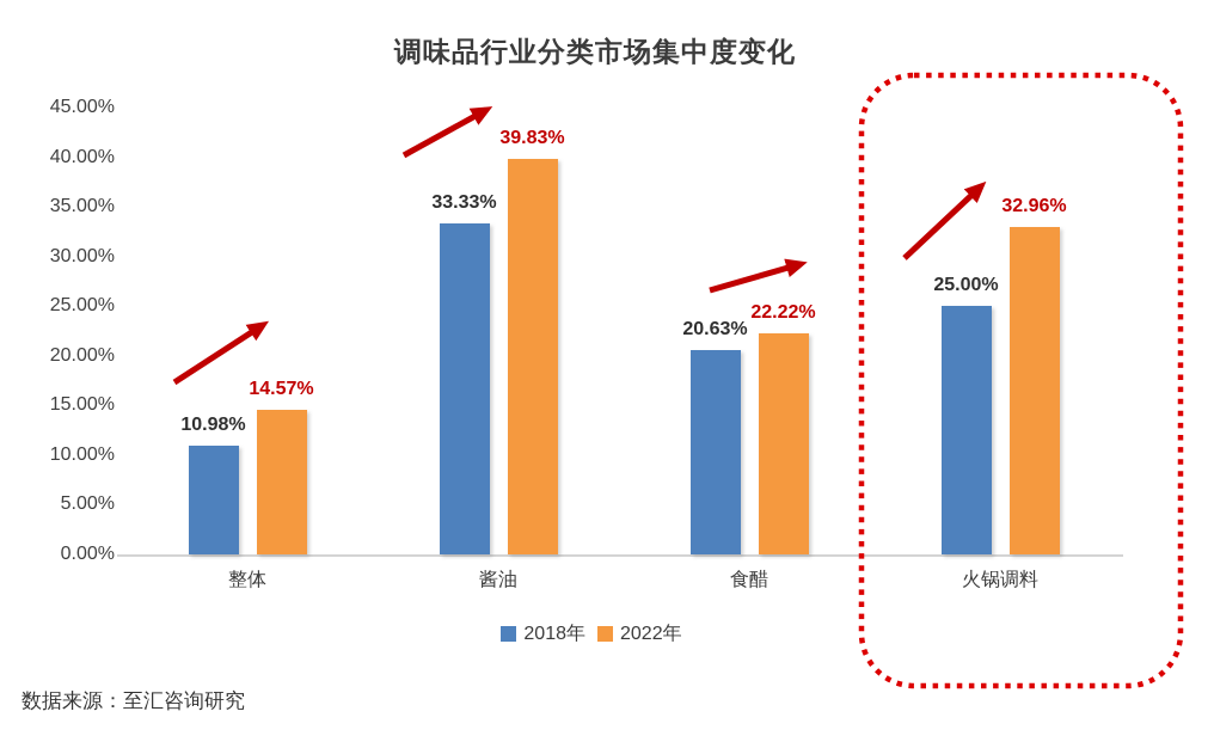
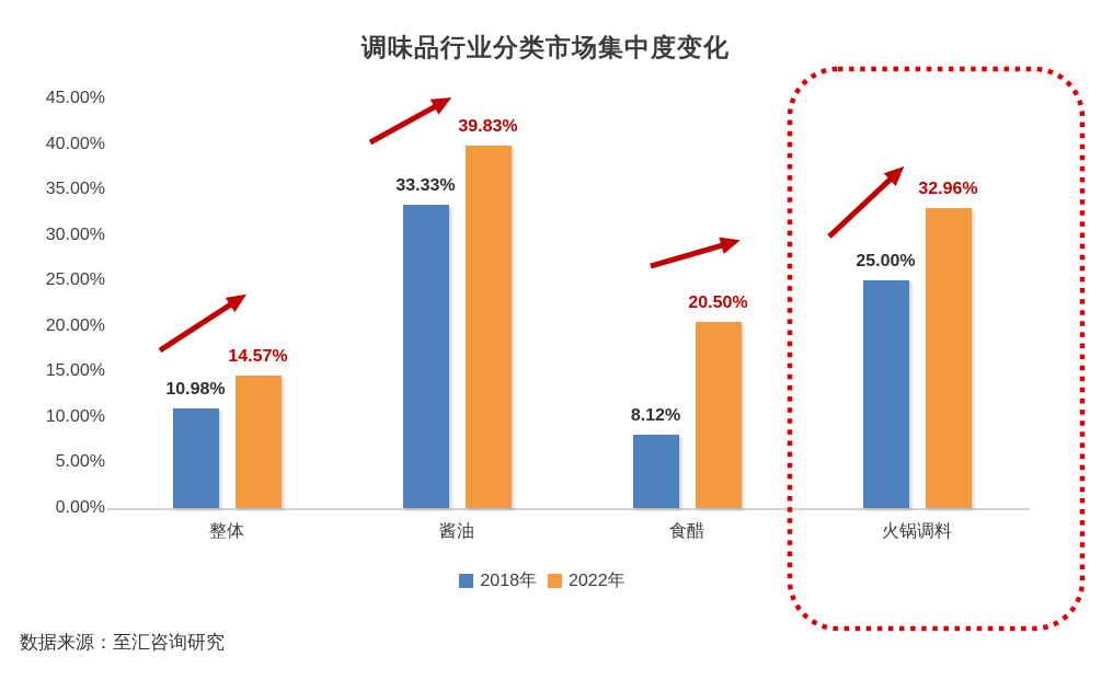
2018年/食醋: 20.63% -> 8.12%
2022年/食醋: 22.22% -> 20.50%
